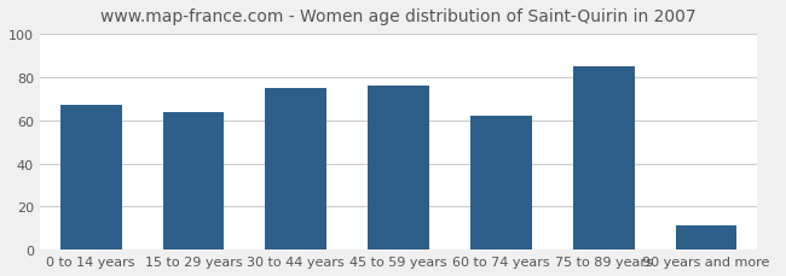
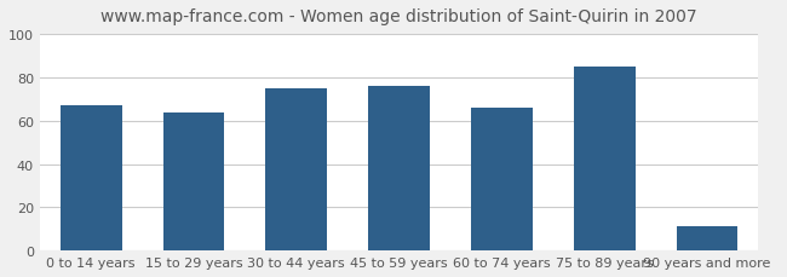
60 to 74 years: 62 -> 66
